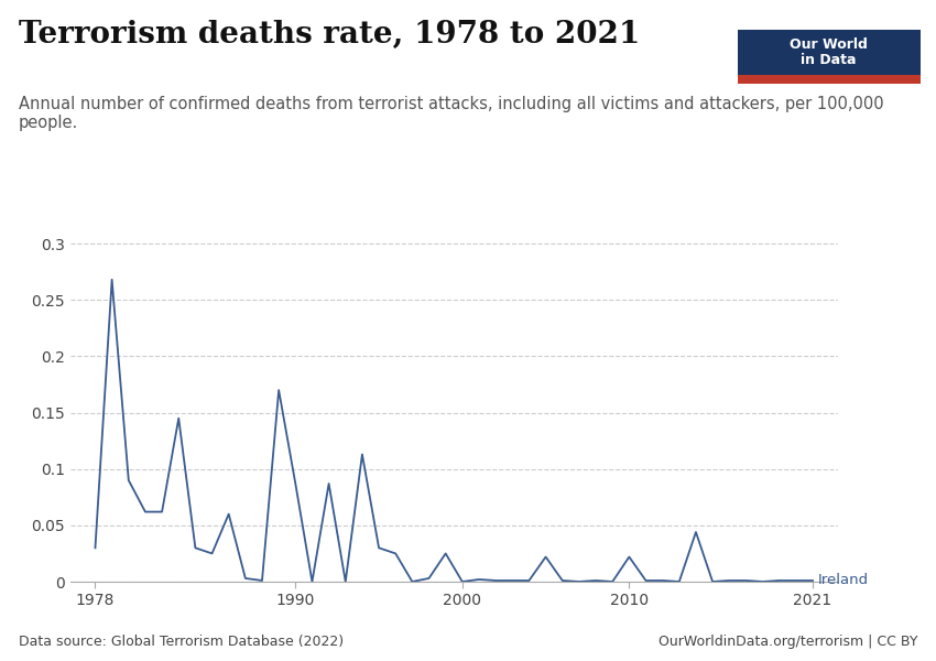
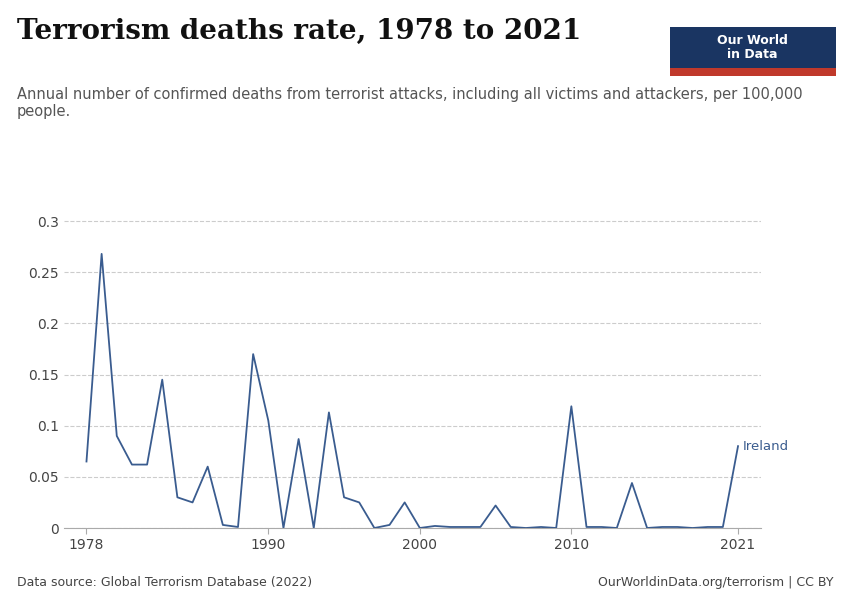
1978: 0.030 -> 0.065
1990: 0.087 -> 0.105
2010: 0.022 -> 0.119
2021: 0.001 -> 0.080
